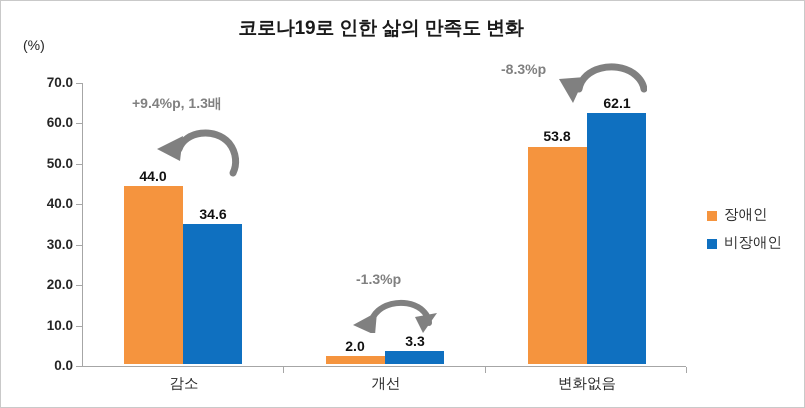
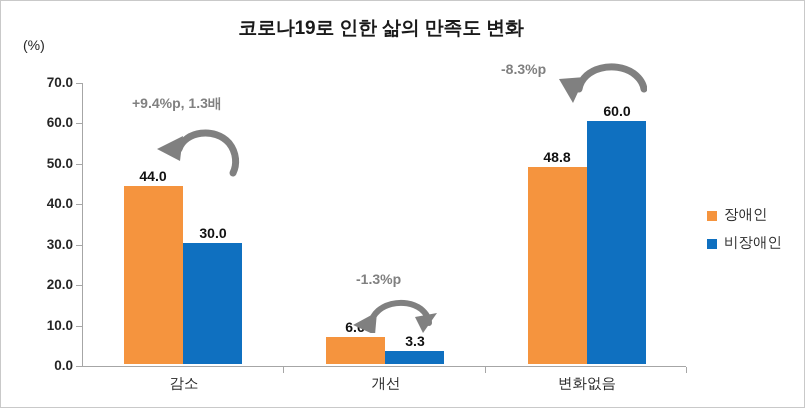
비장애인/감소: 34.6 -> 30.0
장애인/개선: 2.0 -> 6.6
장애인/변화없음: 53.8 -> 48.8
비장애인/변화없음: 62.1 -> 60.0
